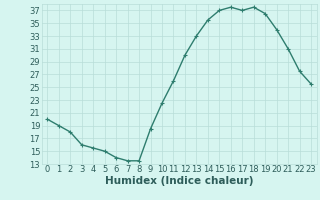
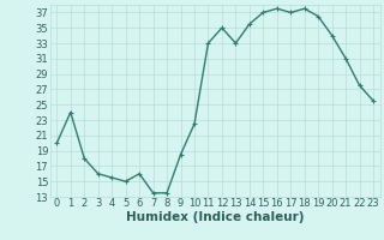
1: 19.0 -> 24.0
6: 14.0 -> 16.0
11: 26.0 -> 33.0
12: 30.0 -> 35.0
